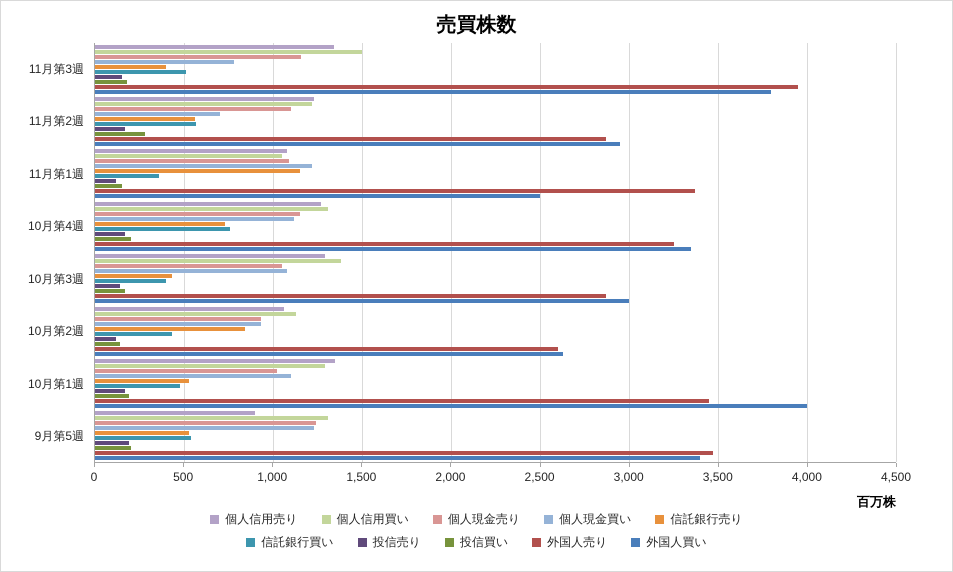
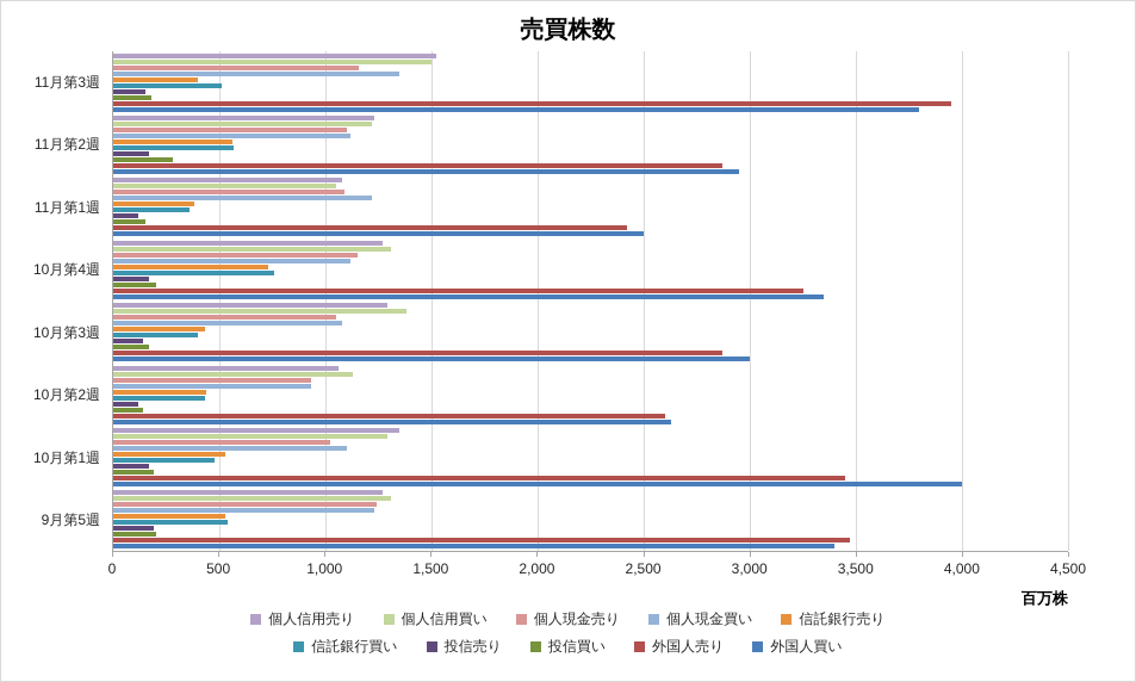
個人信用売り/11月第3週: 1340 -> 1520
個人現金買い/11月第3週: 780 -> 1350
個人現金買い/11月第2週: 700 -> 1120
信託銀行売り/11月第1週: 1150 -> 380
外国人売り/11月第1週: 3370 -> 2420
信託銀行売り/10月第2週: 840 -> 440
個人信用売り/9月第5週: 900 -> 1270
